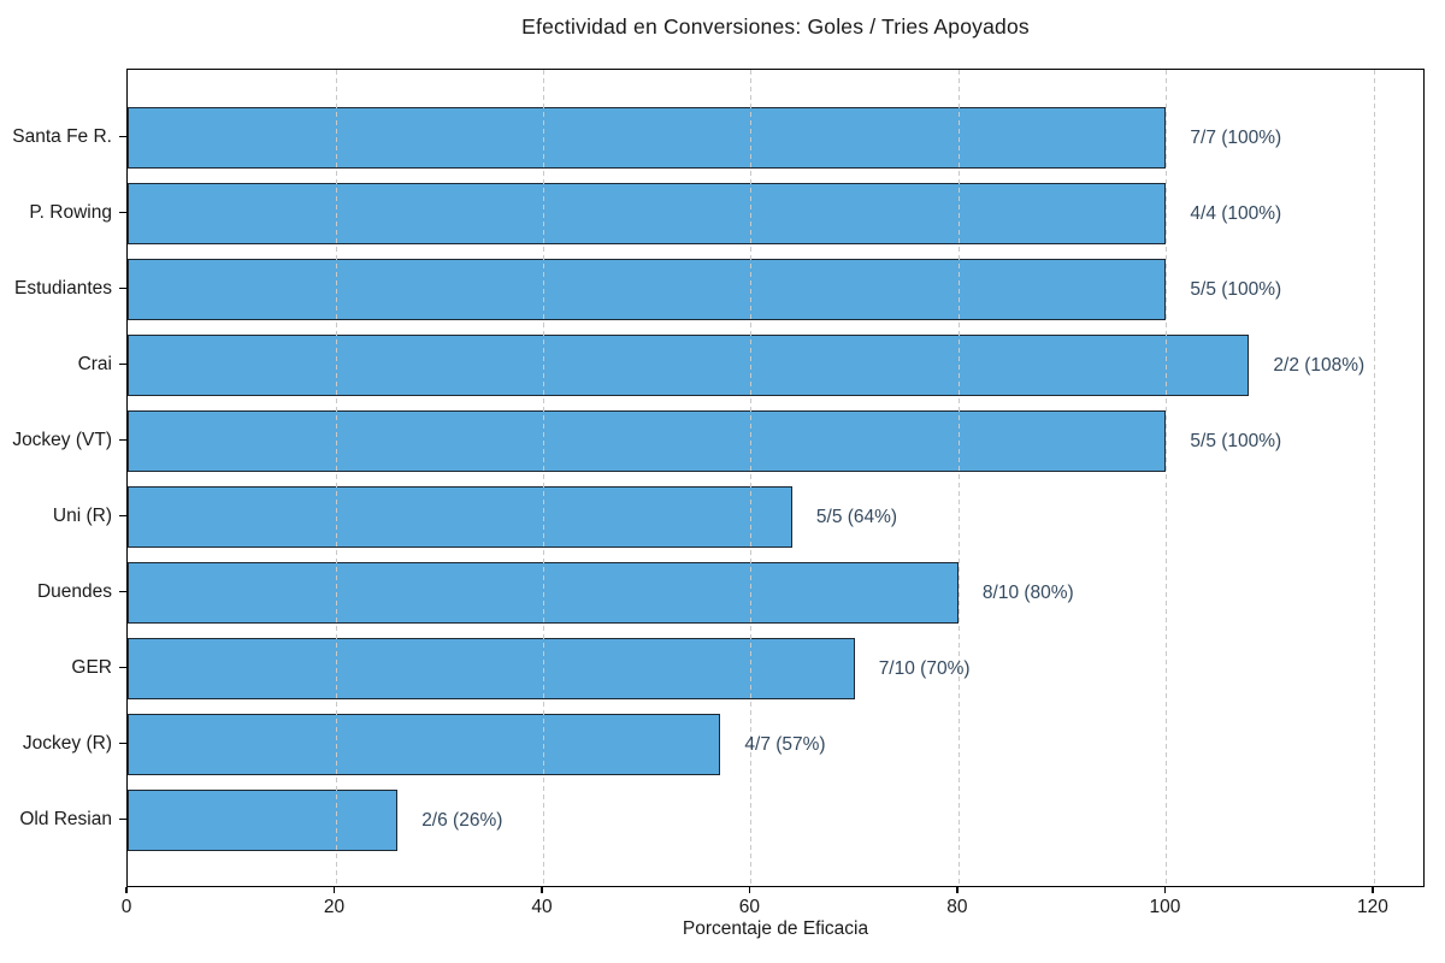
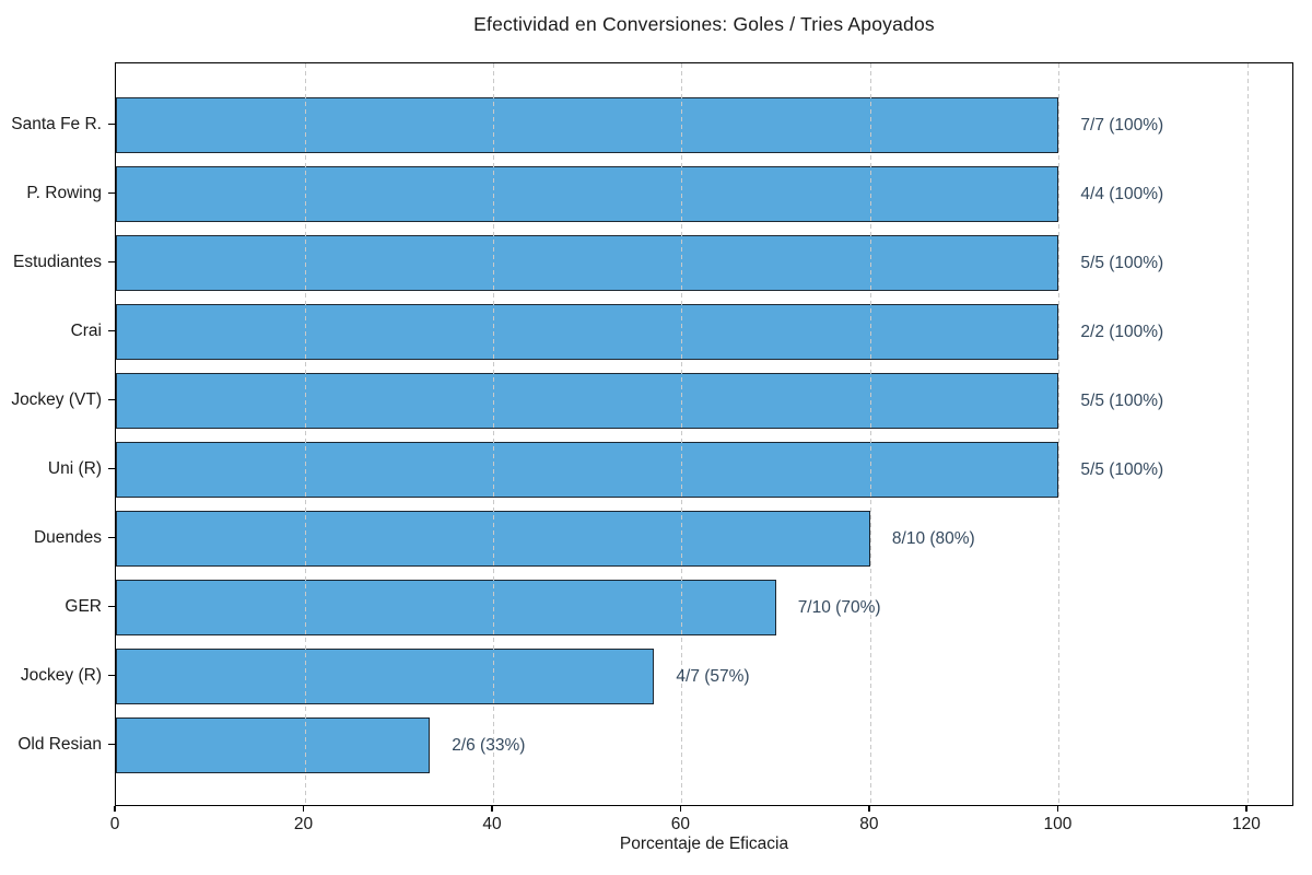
Crai: 108% -> 100%
Uni (R): 64% -> 100%
Old Resian: 26% -> 33%
